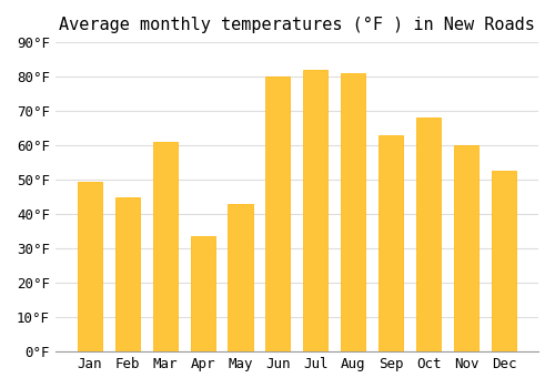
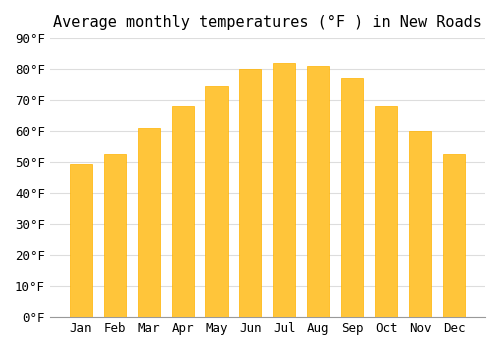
Feb: 45.0°F -> 52.5°F
Apr: 33.5°F -> 68.0°F
May: 43.0°F -> 74.5°F
Sep: 63.0°F -> 77.0°F
